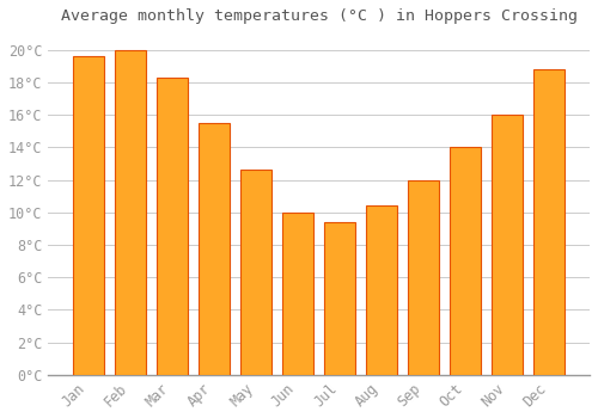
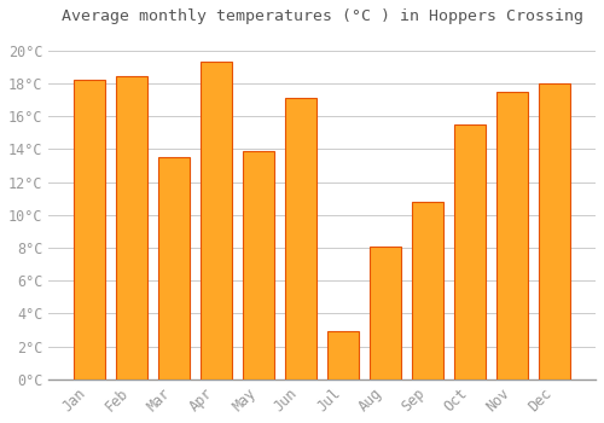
Jan: 19.6°C -> 18.2°C
Feb: 20.0°C -> 18.4°C
Mar: 18.3°C -> 13.5°C
Apr: 15.5°C -> 19.3°C
May: 12.6°C -> 13.9°C
Jun: 10.0°C -> 17.1°C
Jul: 9.4°C -> 2.9°C
Aug: 10.4°C -> 8.1°C
Sep: 12.0°C -> 10.8°C
Oct: 14.0°C -> 15.5°C
Nov: 16.0°C -> 17.5°C
Dec: 18.8°C -> 18.0°C
